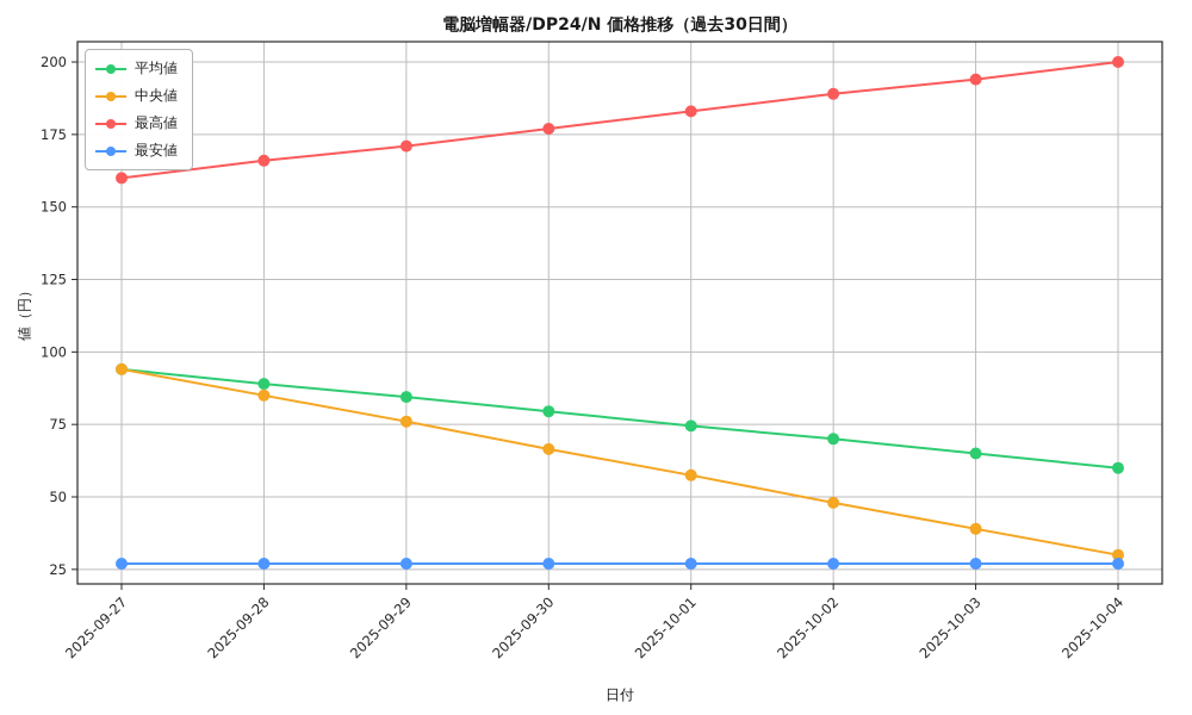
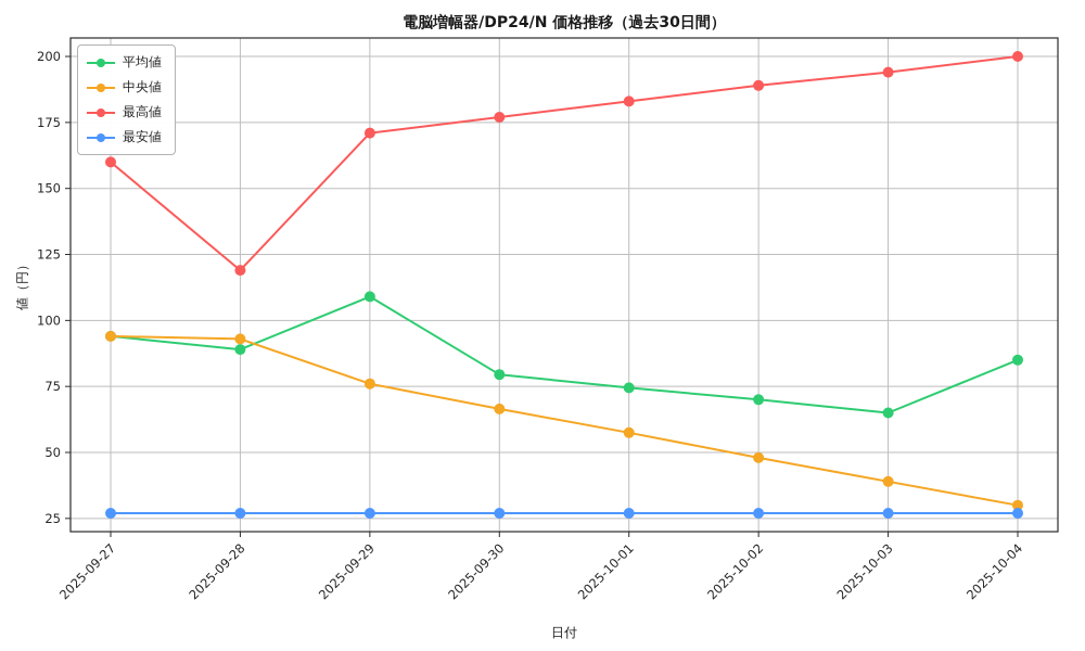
中央値/2025-09-28: 85 -> 93
最高値/2025-09-28: 166 -> 119
平均値/2025-09-29: 84 -> 109
平均値/2025-10-04: 60 -> 85
